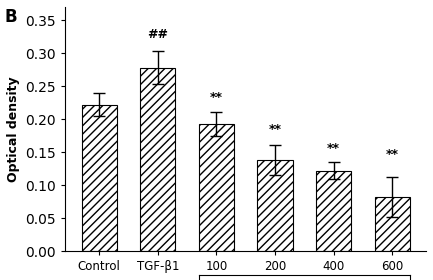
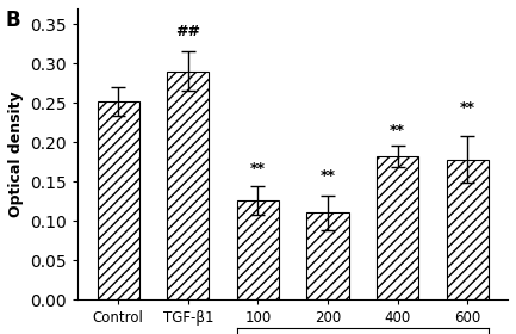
Control: 0.222 -> 0.252
TGF-β1: 0.278 -> 0.290
100: 0.193 -> 0.126
200: 0.138 -> 0.110
400: 0.122 -> 0.182
600: 0.082 -> 0.178
